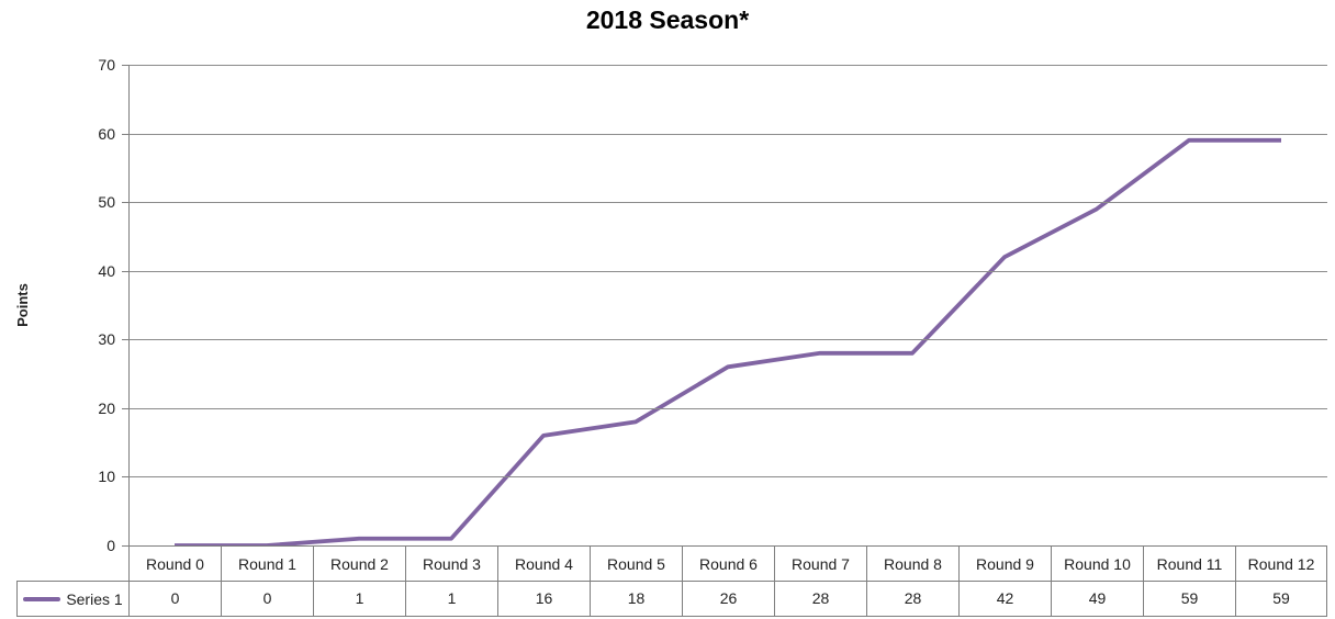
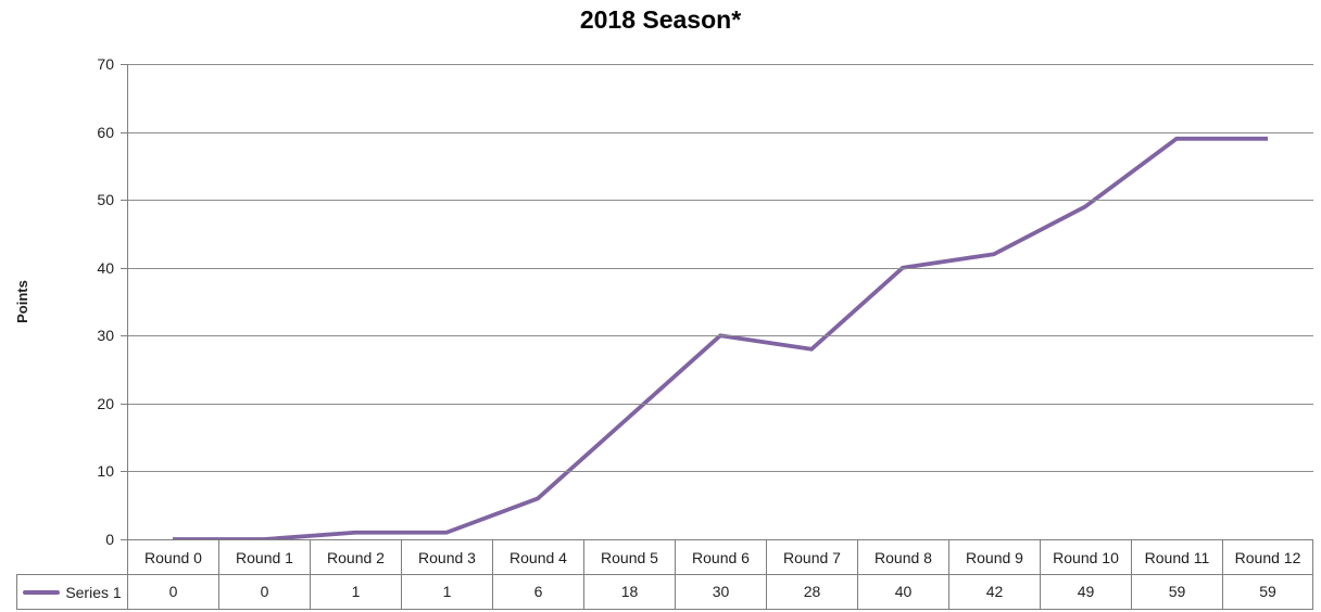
Round 4: 16 -> 6
Round 6: 26 -> 30
Round 8: 28 -> 40
